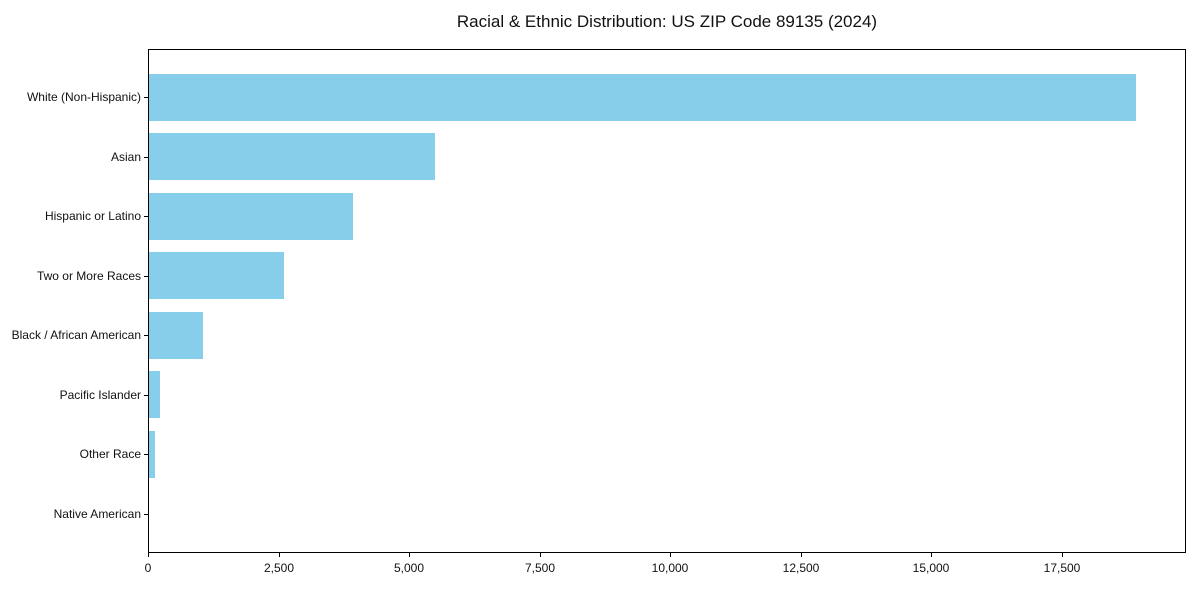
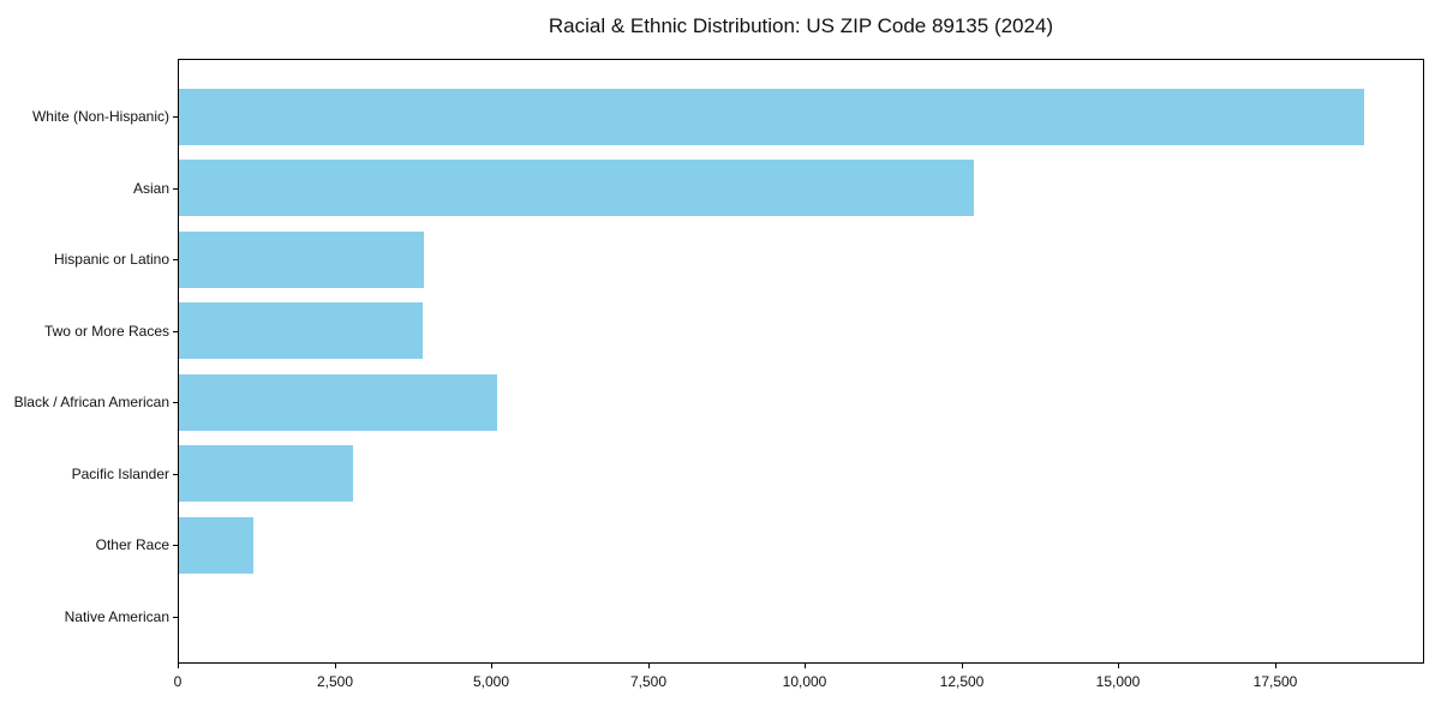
Asian: 5500 -> 12700
Two or More Races: 2600 -> 3900
Black / African American: 1100 -> 5100
Pacific Islander: 200 -> 2800
Other Race: 100 -> 1200
